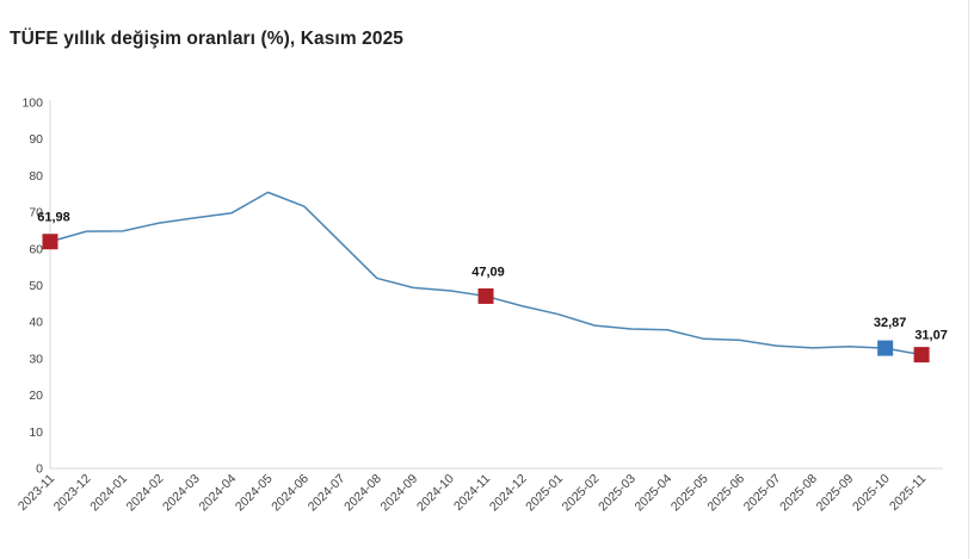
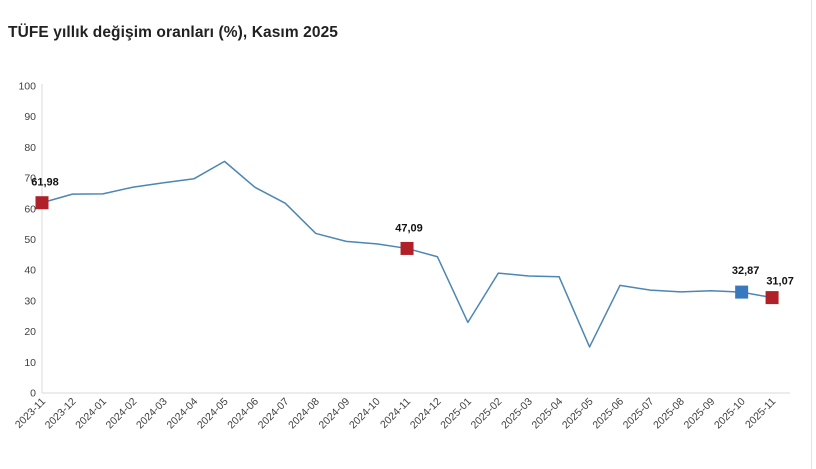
2024-06: 72 -> 67
2025-01: 42 -> 23
2025-05: 35 -> 15
